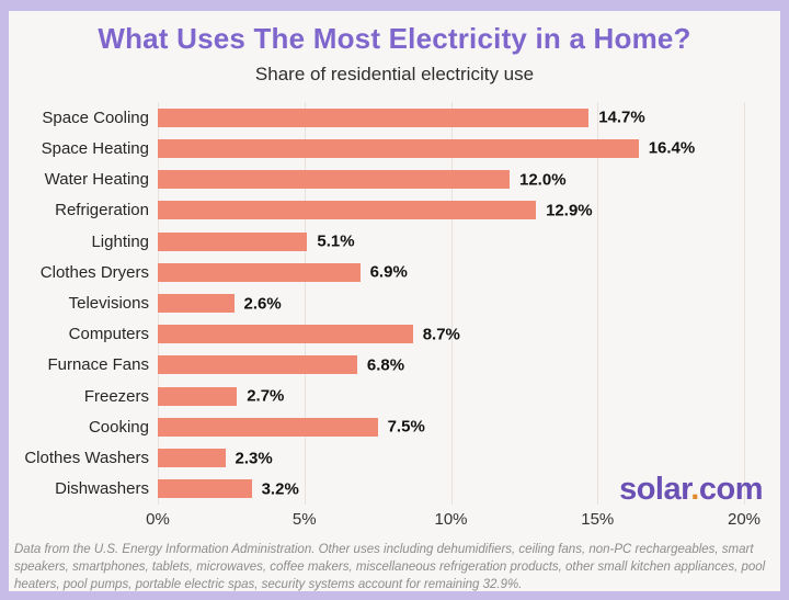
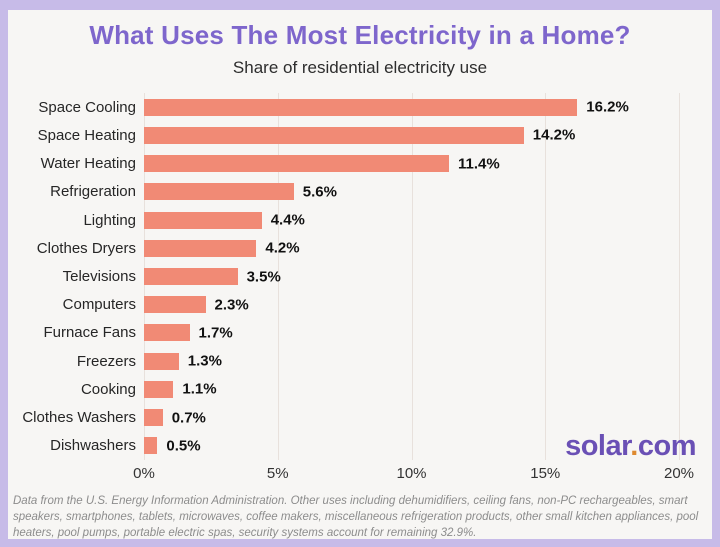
Space Cooling: 14.7% -> 16.2%
Space Heating: 16.4% -> 14.2%
Water Heating: 12.0% -> 11.4%
Refrigeration: 12.9% -> 5.6%
Lighting: 5.1% -> 4.4%
Clothes Dryers: 6.9% -> 4.2%
Televisions: 2.6% -> 3.5%
Computers: 8.7% -> 2.3%
Furnace Fans: 6.8% -> 1.7%
Freezers: 2.7% -> 1.3%
Cooking: 7.5% -> 1.1%
Clothes Washers: 2.3% -> 0.7%
Dishwashers: 3.2% -> 0.5%
